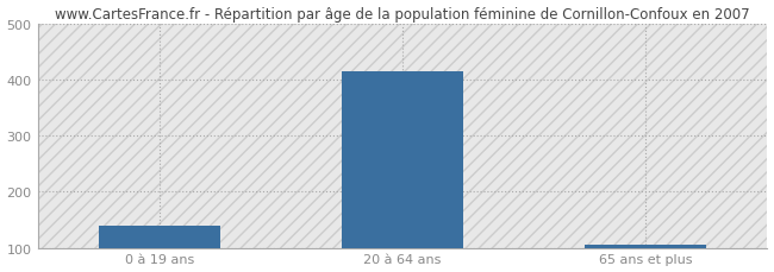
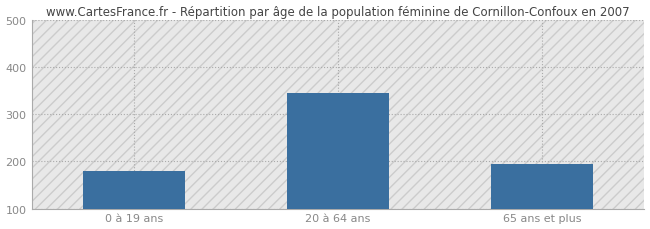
0 à 19 ans: 140 -> 180
20 à 64 ans: 415 -> 345
65 ans et plus: 105 -> 195
